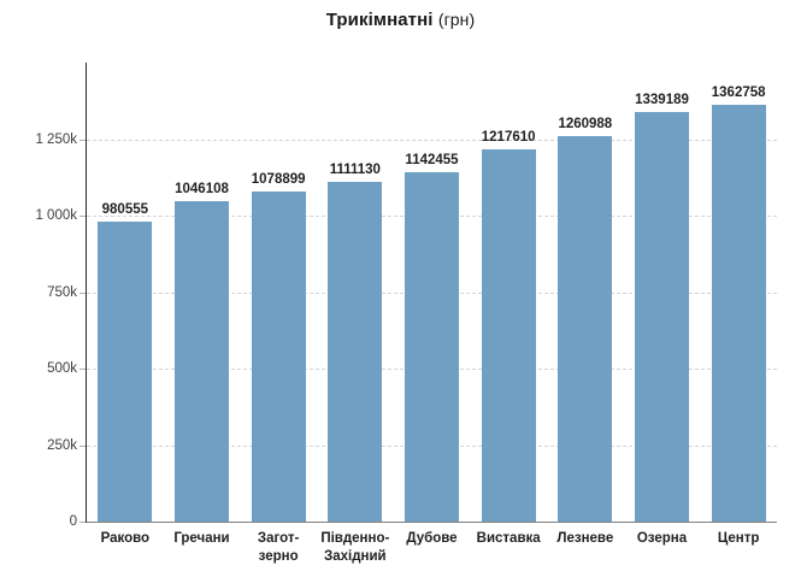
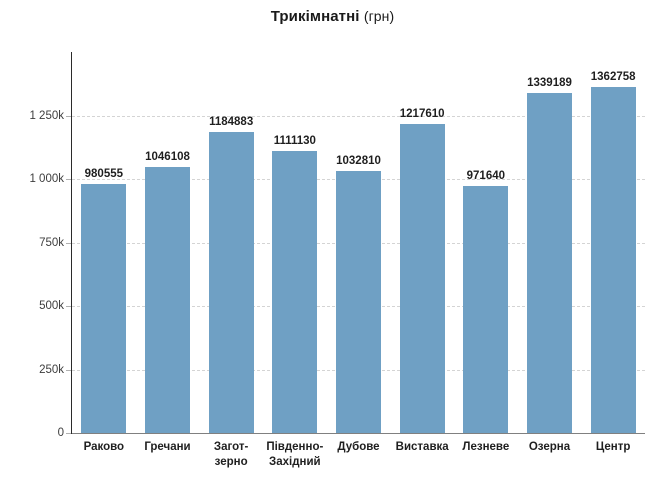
Загот-зерно: 1078899 -> 1184883
Дубове: 1142455 -> 1032810
Лезневе: 1260988 -> 971640
